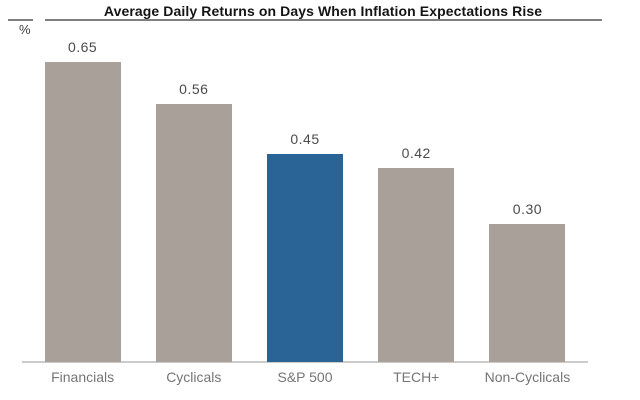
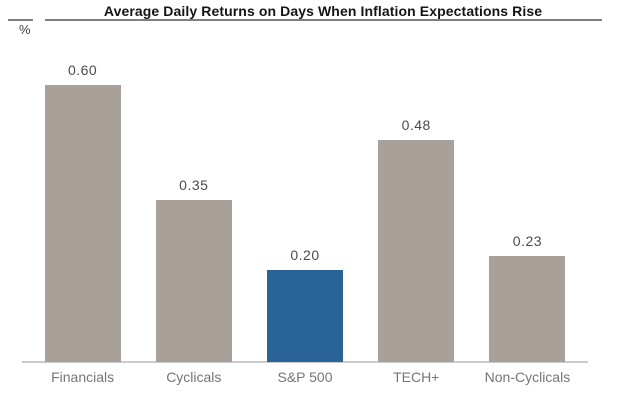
Financials: 0.65 -> 0.60
Cyclicals: 0.56 -> 0.35
S&P 500: 0.45 -> 0.20
TECH+: 0.42 -> 0.48
Non-Cyclicals: 0.30 -> 0.23
